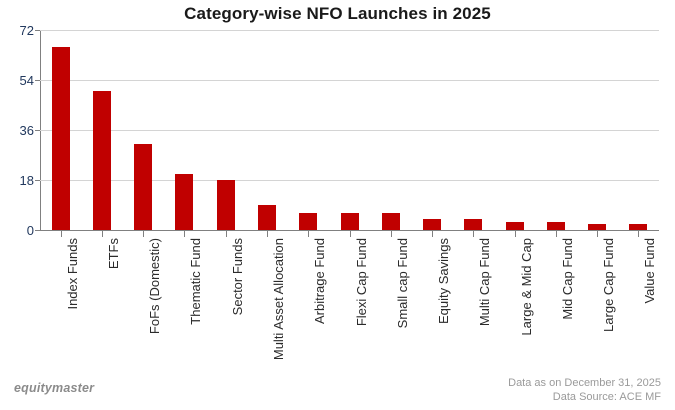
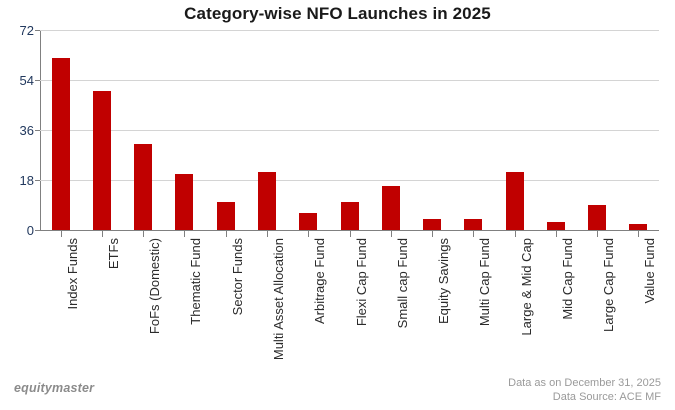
Index Funds: 66 -> 62
Sector Funds: 18 -> 10
Multi Asset Allocation: 9 -> 21
Flexi Cap Fund: 6 -> 10
Small cap Fund: 6 -> 16
Large & Mid Cap: 3 -> 21
Large Cap Fund: 2 -> 9
